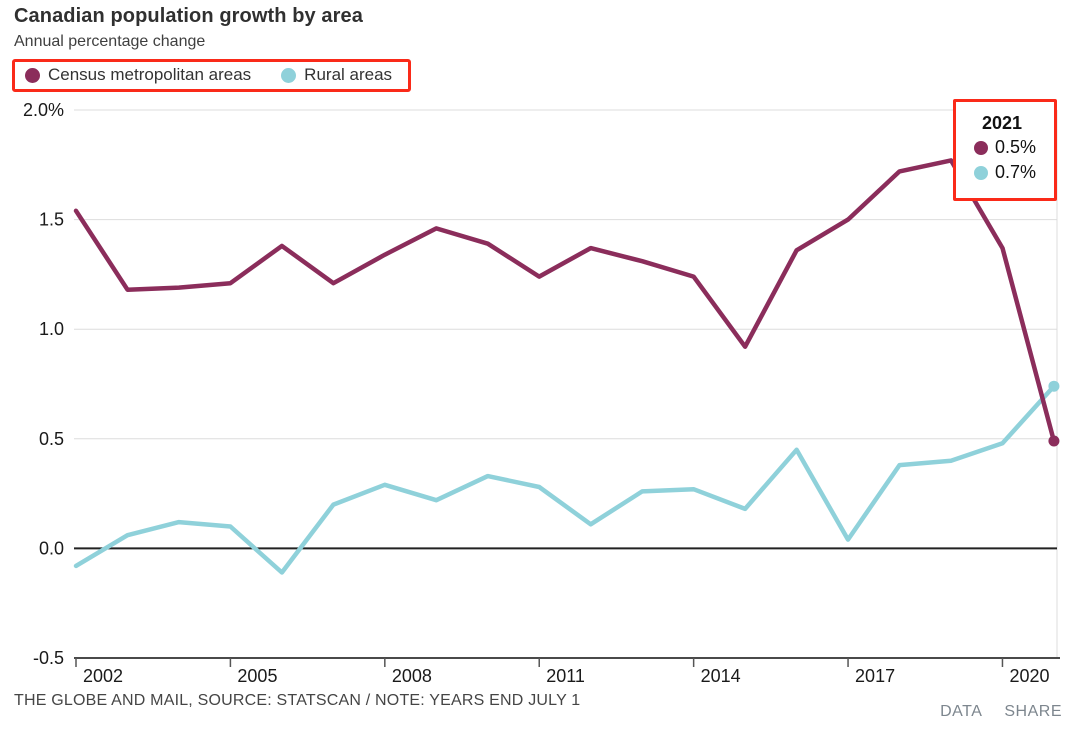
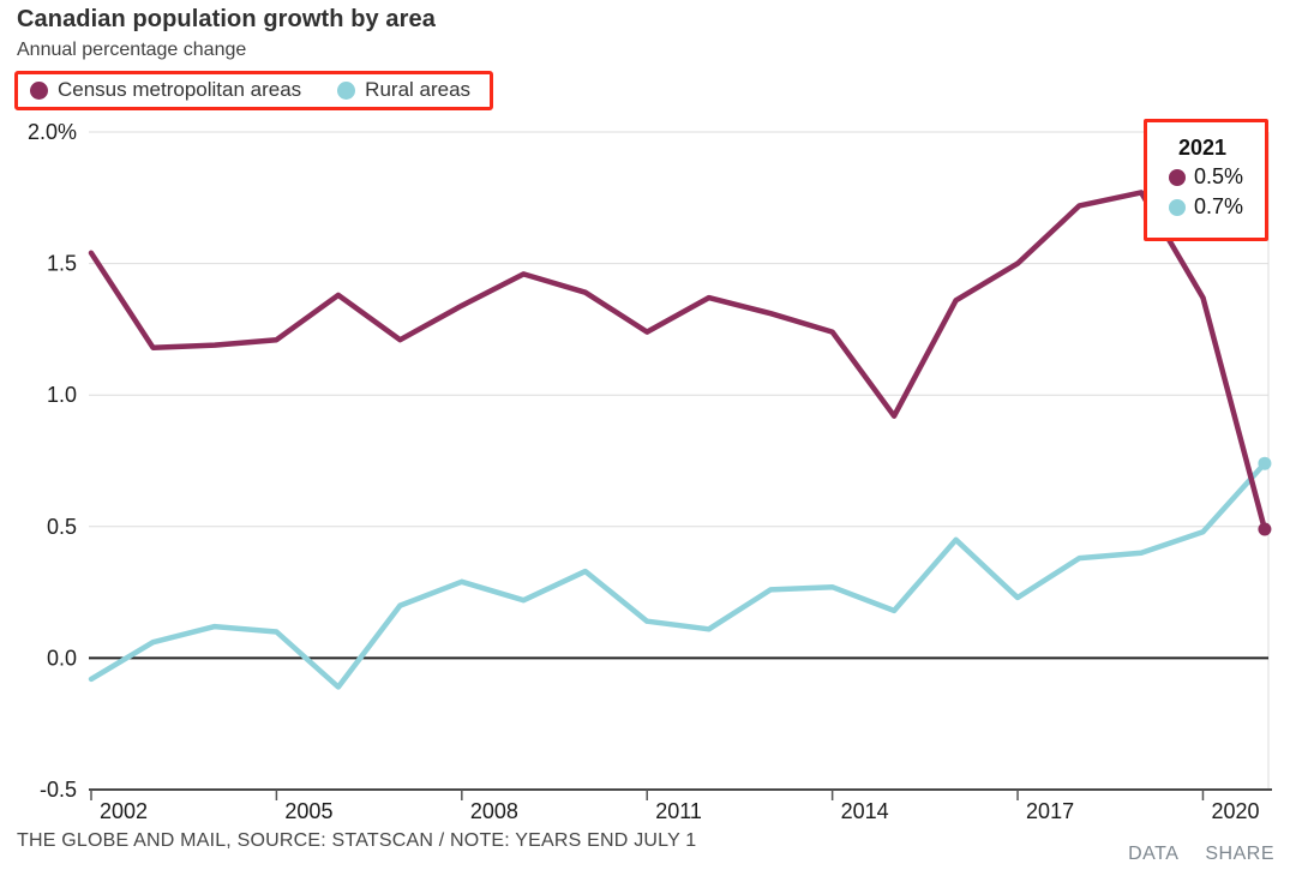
Rural areas/2011: 0.28% -> 0.14%
Rural areas/2017: 0.04% -> 0.23%
